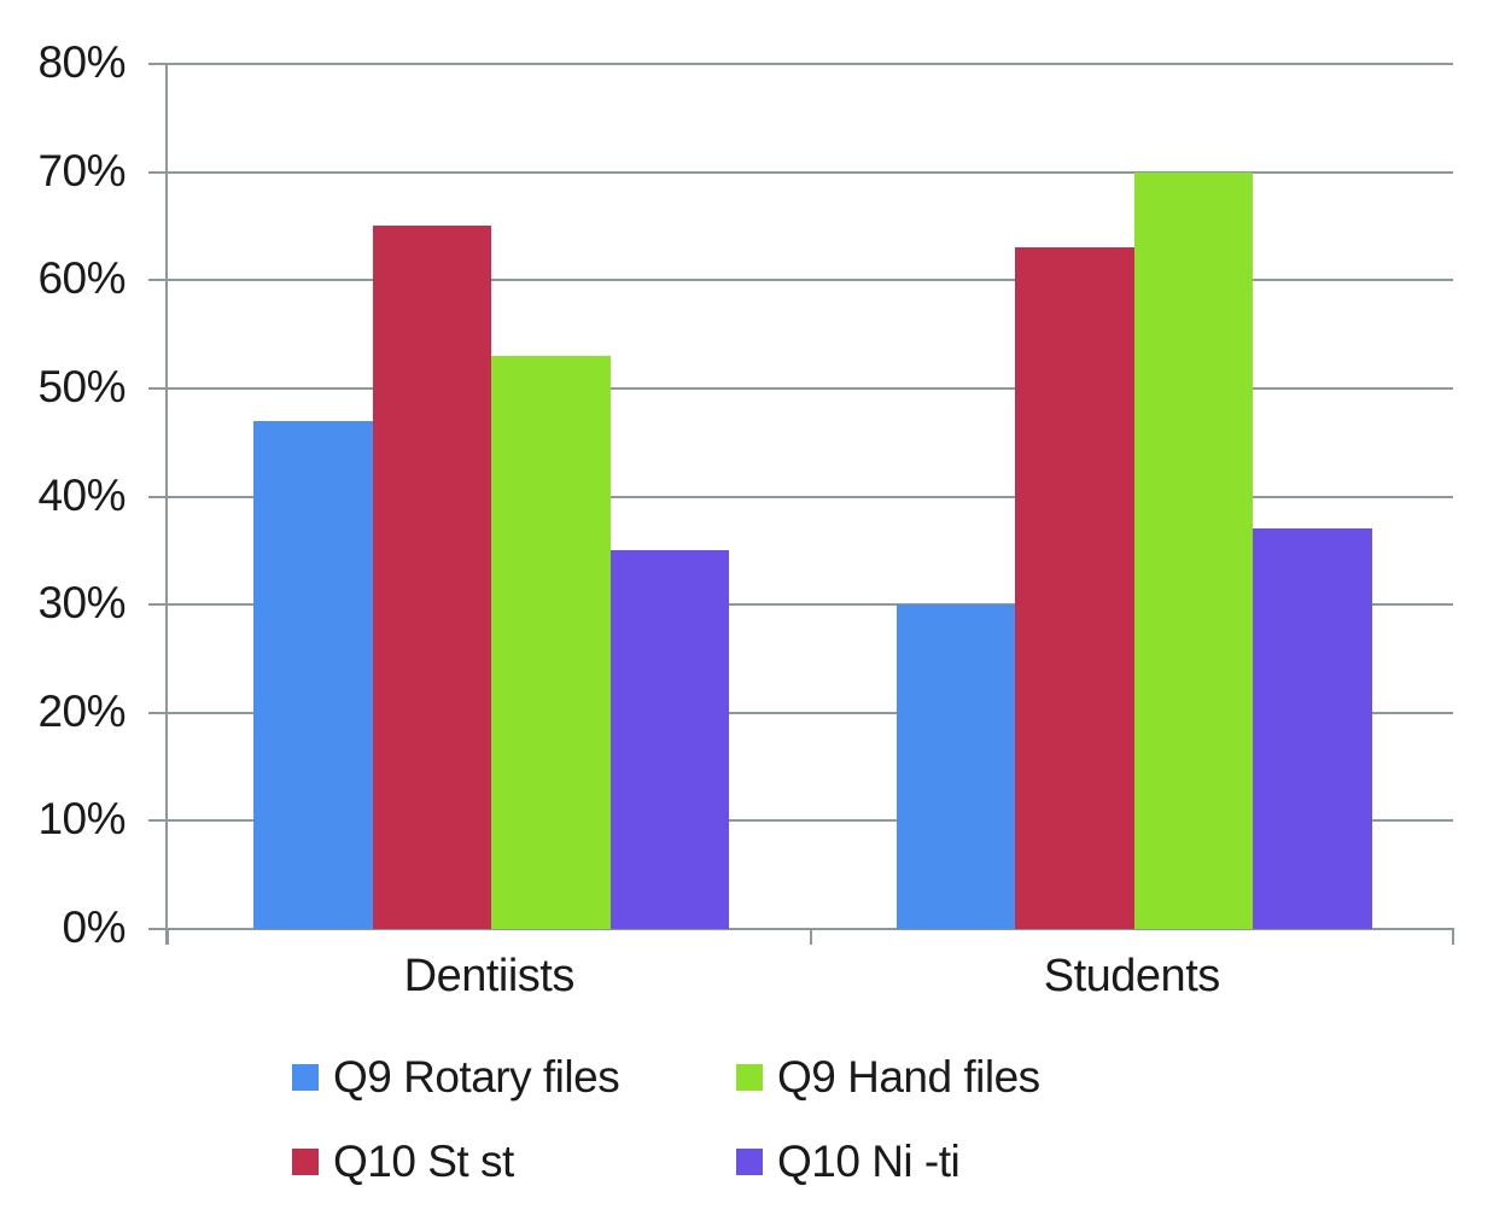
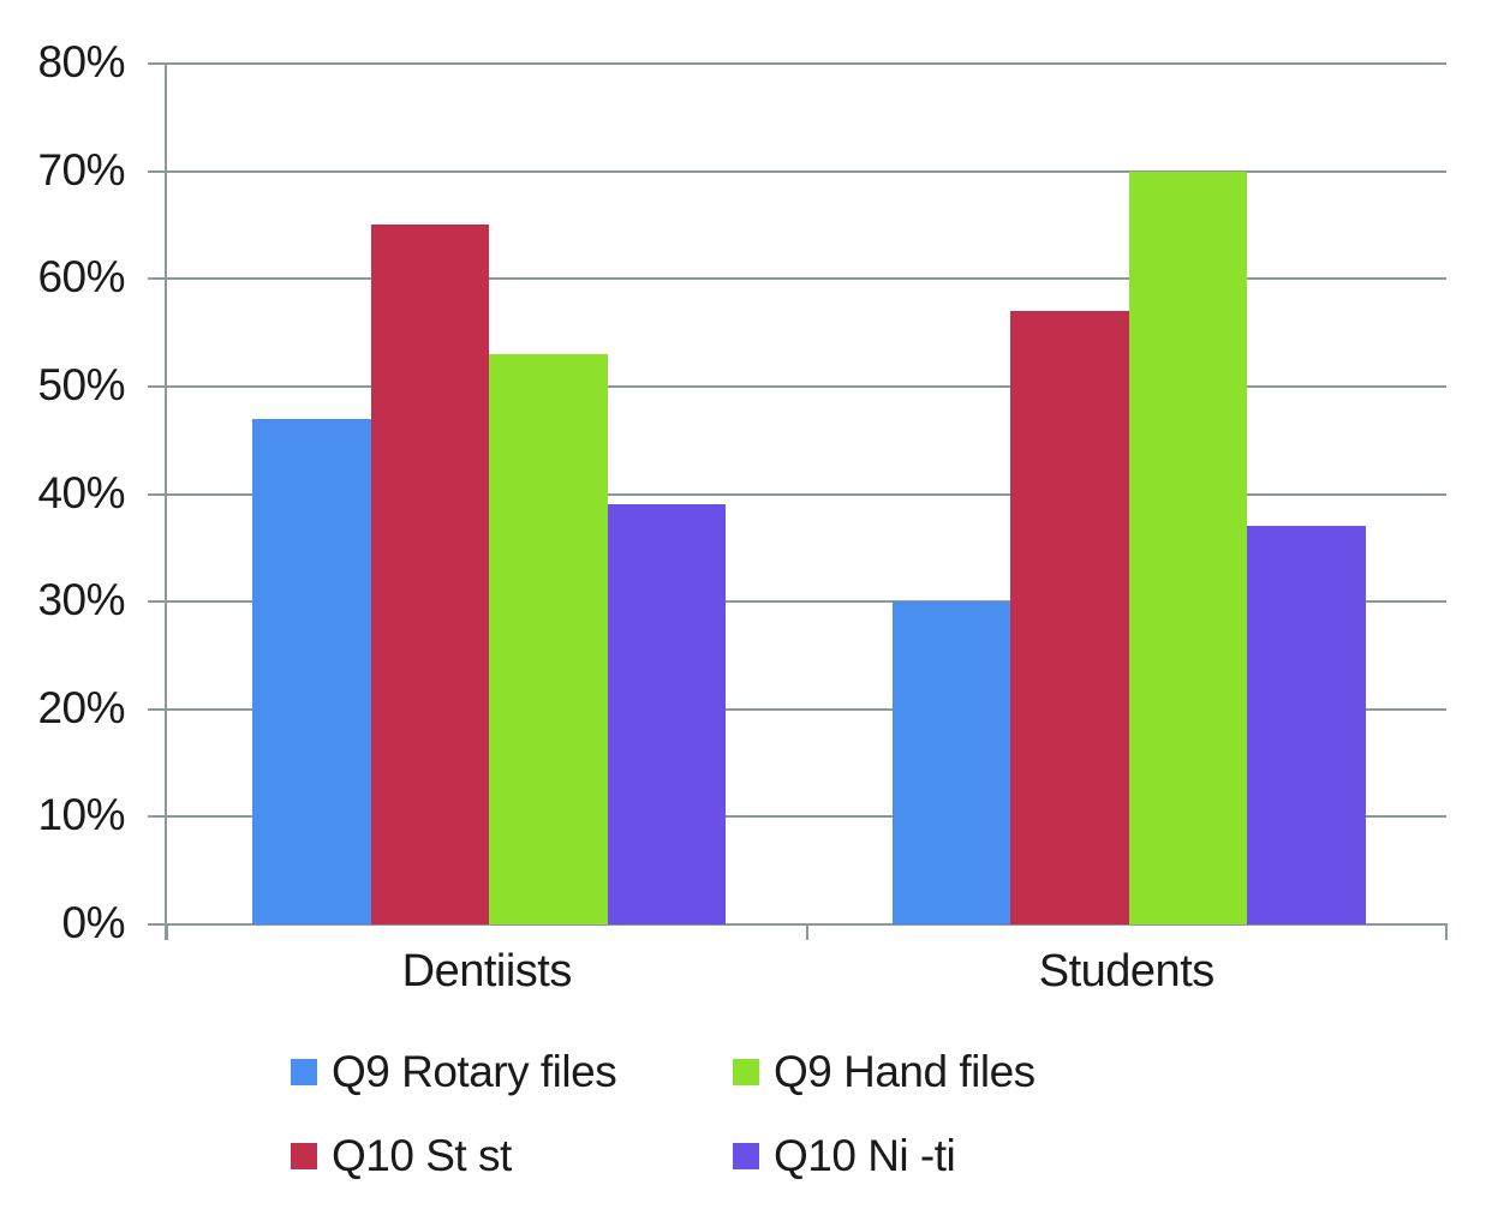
Q10 Ni -ti/Dentiists: 35% -> 39%
Q10 St st/Students: 63% -> 57%
